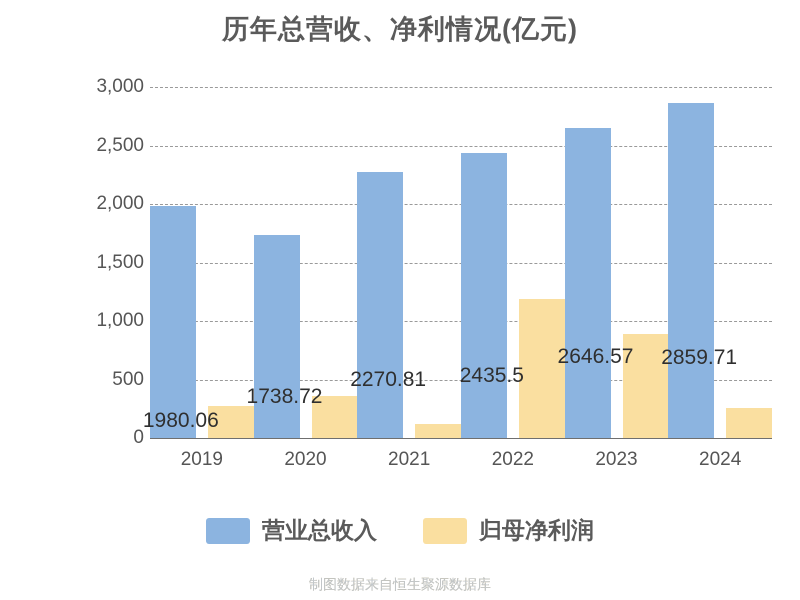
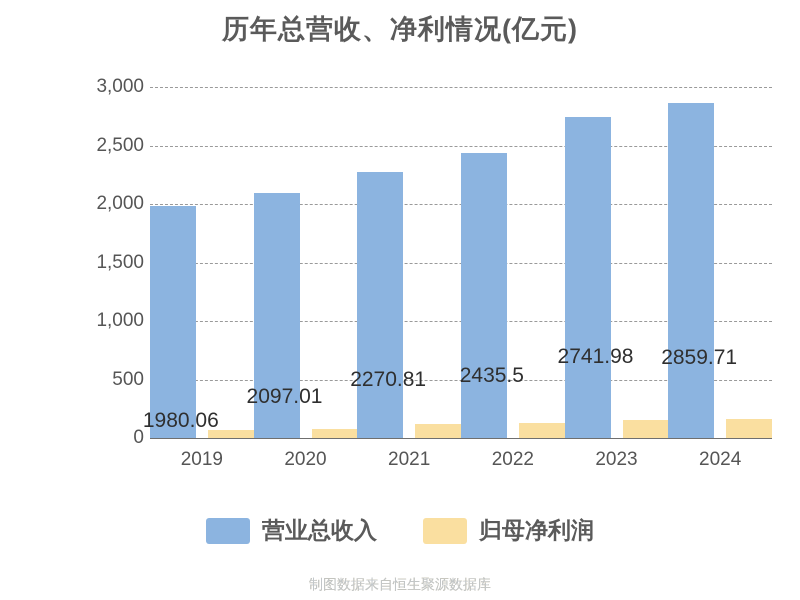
归母净利润/2019: 270 -> 70
营业总收入/2020: 1738.72 -> 2097.01
归母净利润/2020: 360 -> 70
归母净利润/2022: 1190 -> 130
营业总收入/2023: 2646.57 -> 2741.98
归母净利润/2023: 890 -> 150
归母净利润/2024: 260 -> 160
